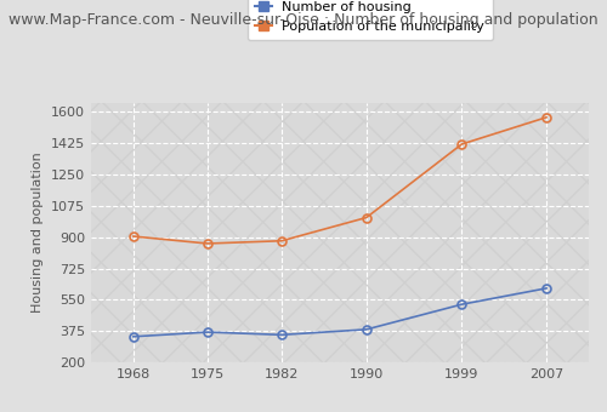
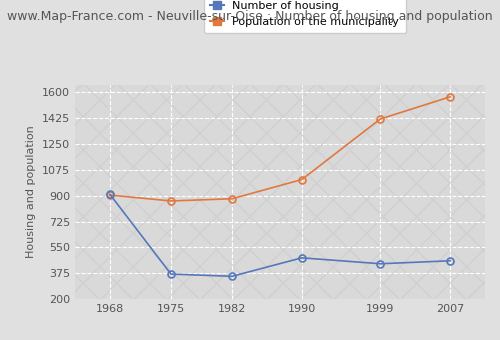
Number of housing/1968: 340 -> 910
Number of housing/1990: 380 -> 480
Number of housing/1999: 520 -> 440
Number of housing/2007: 620 -> 460
